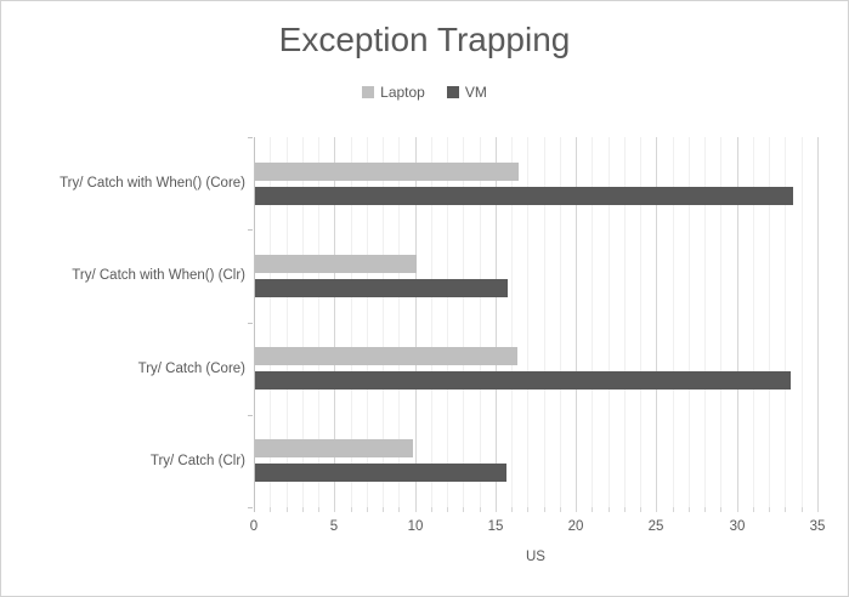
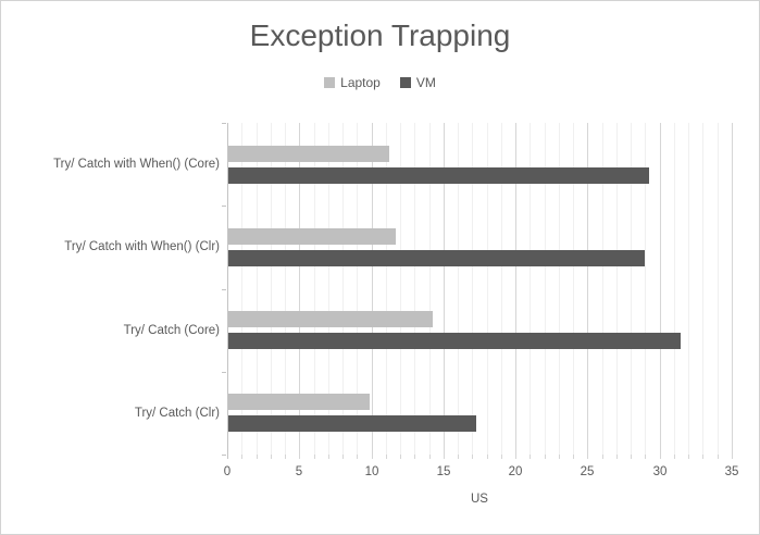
Laptop/Try/ Catch with When() (Core): 16.4 -> 11.2
VM/Try/ Catch with When() (Core): 33.4 -> 29.2
Laptop/Try/ Catch with When() (Clr): 10.0 -> 11.6
VM/Try/ Catch with When() (Clr): 15.7 -> 28.9
Laptop/Try/ Catch (Core): 16.3 -> 14.2
VM/Try/ Catch (Core): 33.3 -> 31.4
VM/Try/ Catch (Clr): 15.6 -> 17.2
